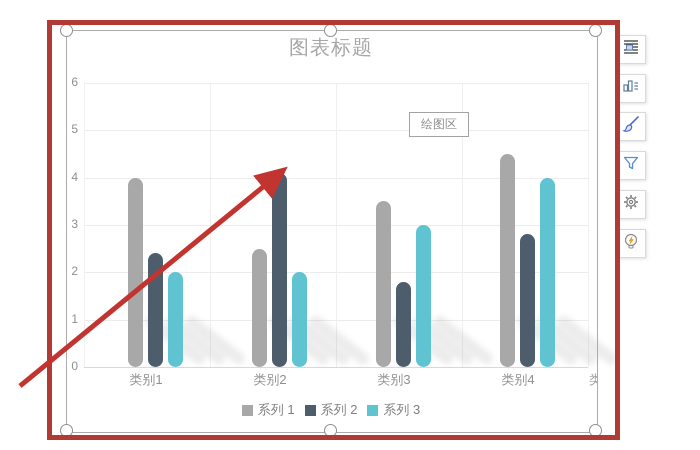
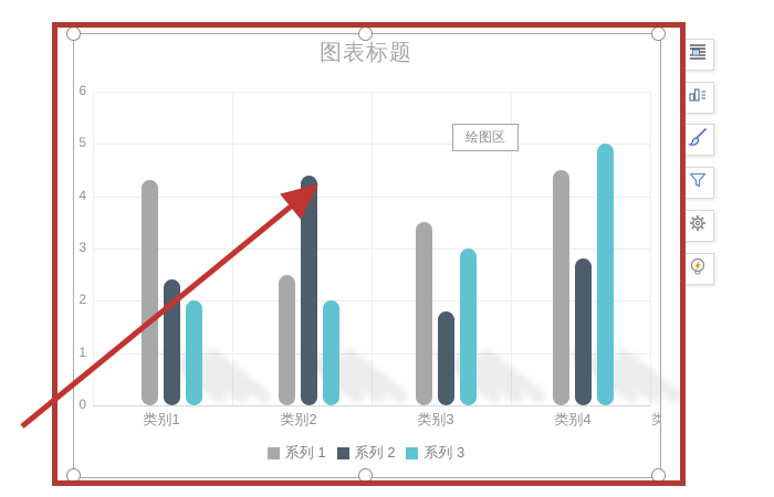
系列 1/类别1: 4.0 -> 4.3
系列 2/类别2: 4.1 -> 4.4
系列 3/类别4: 4 -> 5
